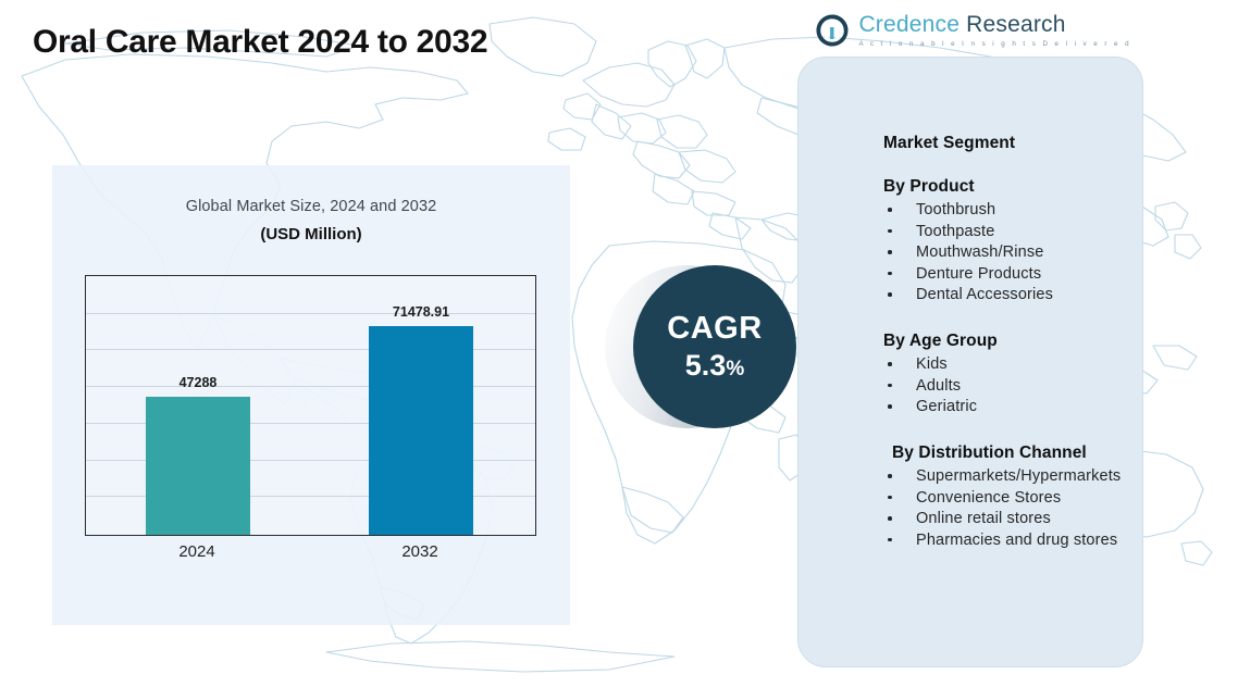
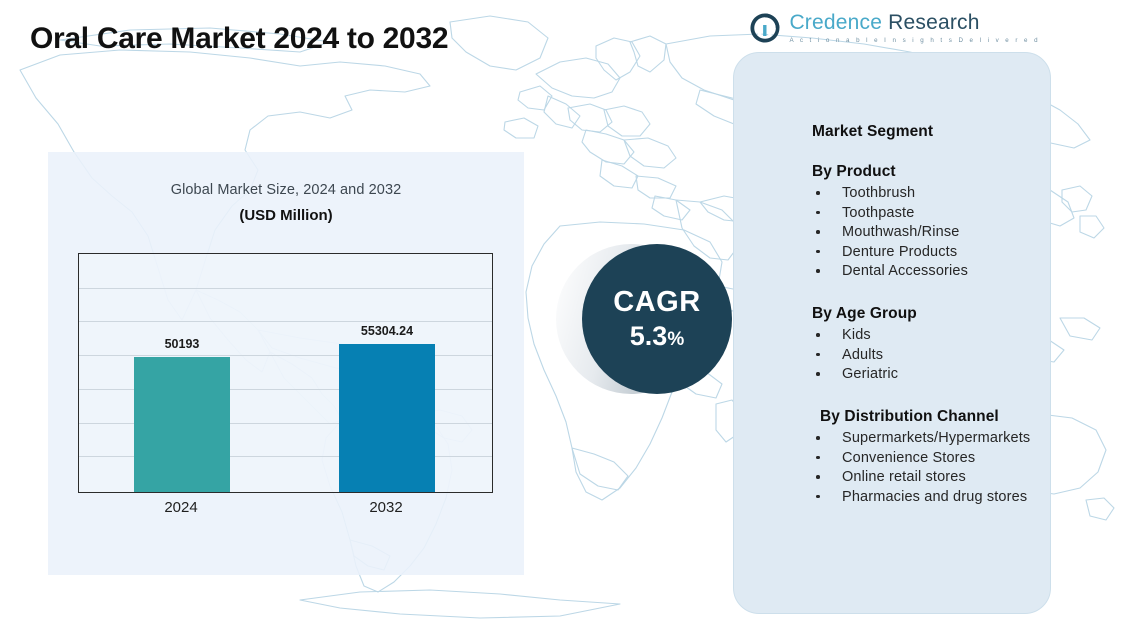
2024: 47288 -> 50193
2032: 71478.91 -> 55304.24
